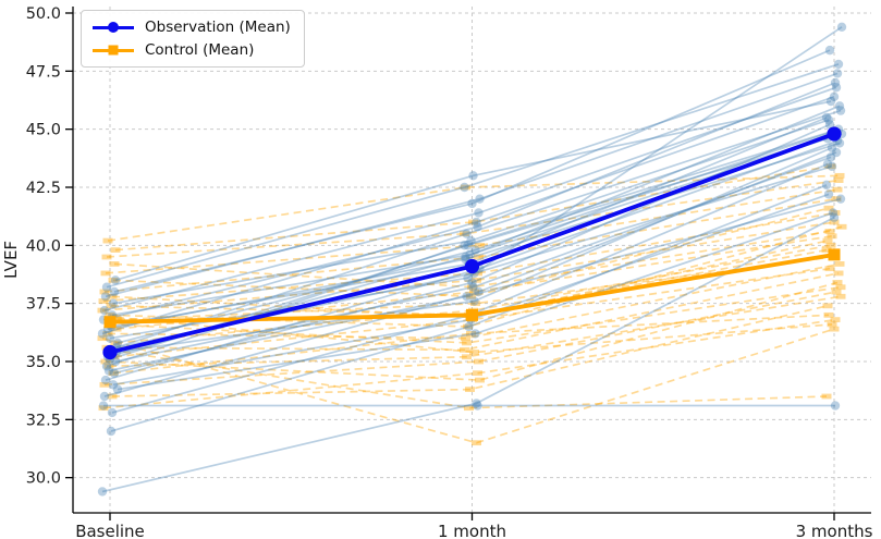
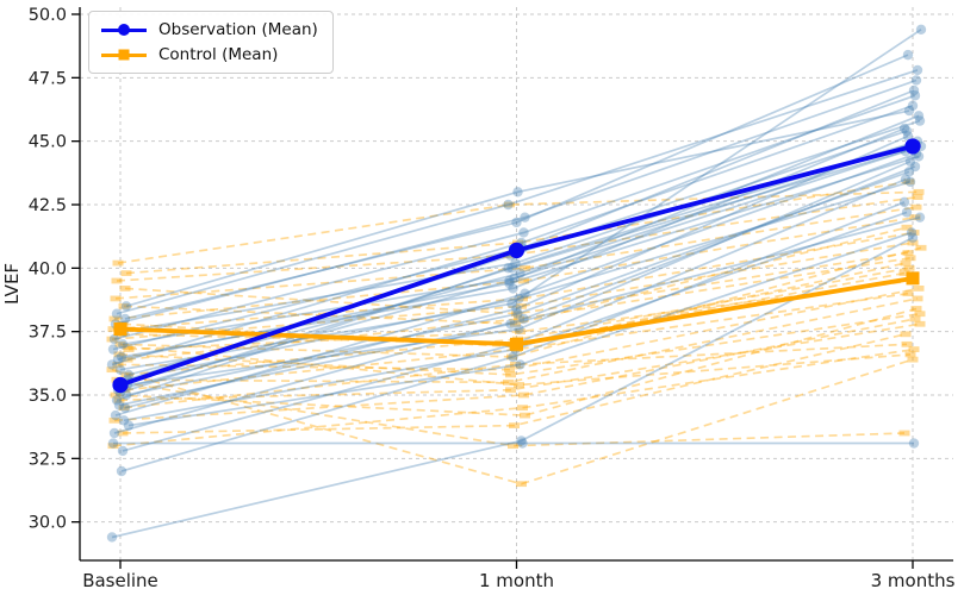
Control (Mean)/Baseline: 36.7 -> 37.6
Observation (Mean)/1 month: 39.1 -> 40.7
